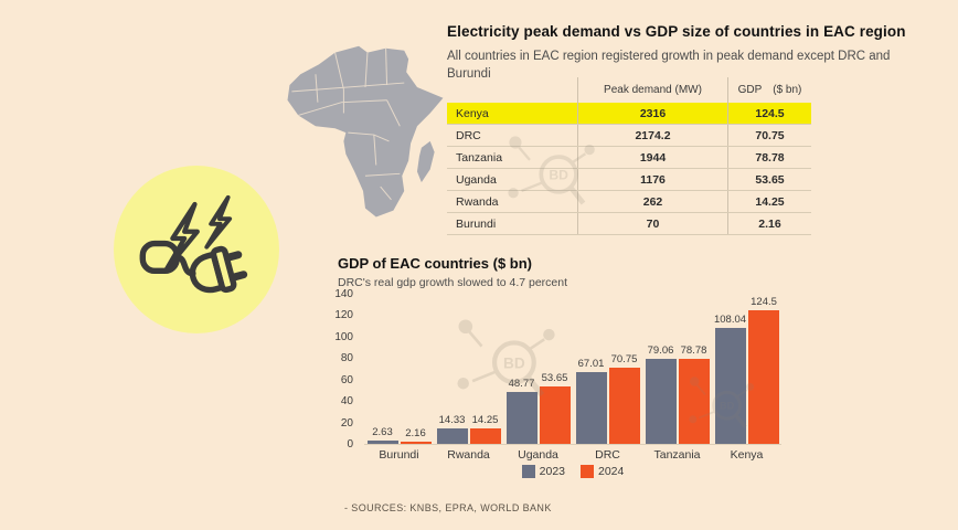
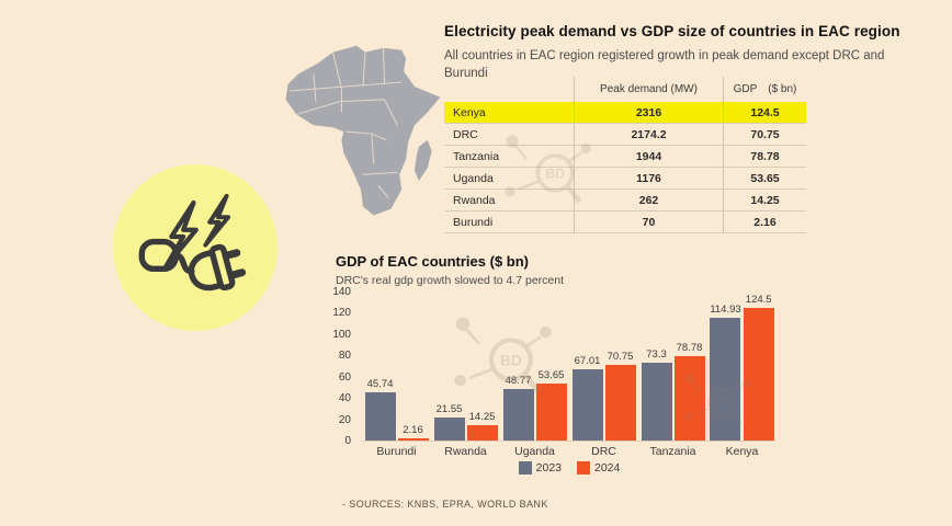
2023/Burundi: 2.63 -> 45.74
2023/Rwanda: 14.33 -> 21.55
2023/Tanzania: 79.06 -> 73.3
2023/Kenya: 108.04 -> 114.93
